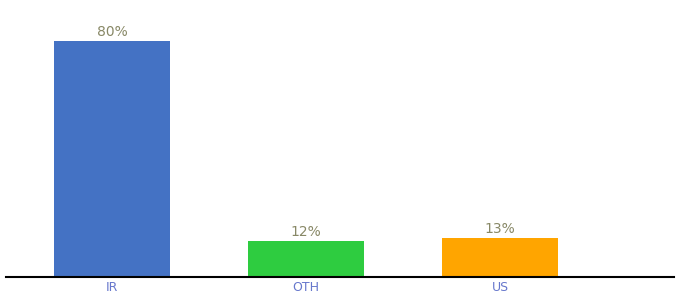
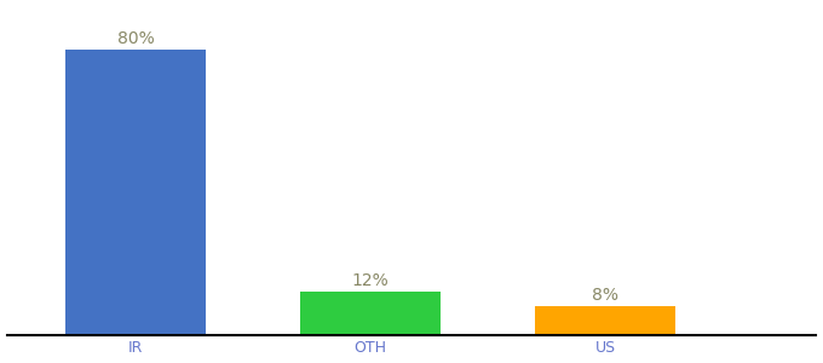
US: 13% -> 8%
